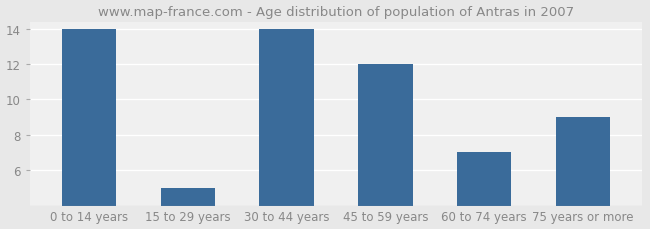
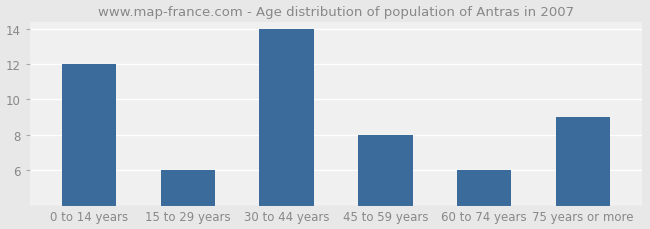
0 to 14 years: 14 -> 12
15 to 29 years: 5 -> 6
45 to 59 years: 12 -> 8
60 to 74 years: 7 -> 6
